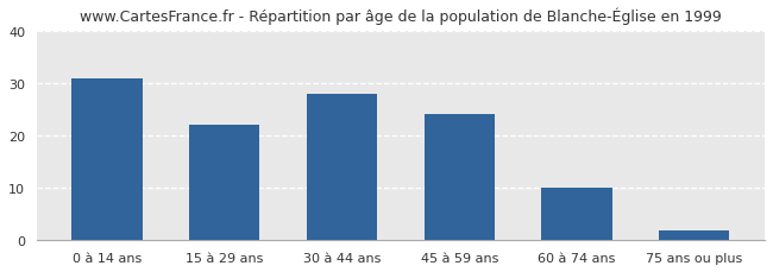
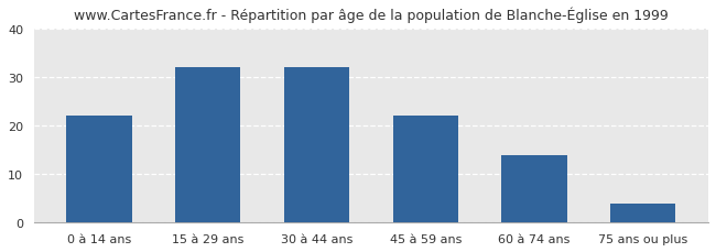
0 à 14 ans: 31 -> 22
15 à 29 ans: 22 -> 32
30 à 44 ans: 28 -> 32
45 à 59 ans: 24 -> 22
60 à 74 ans: 10 -> 14
75 ans ou plus: 2 -> 4
